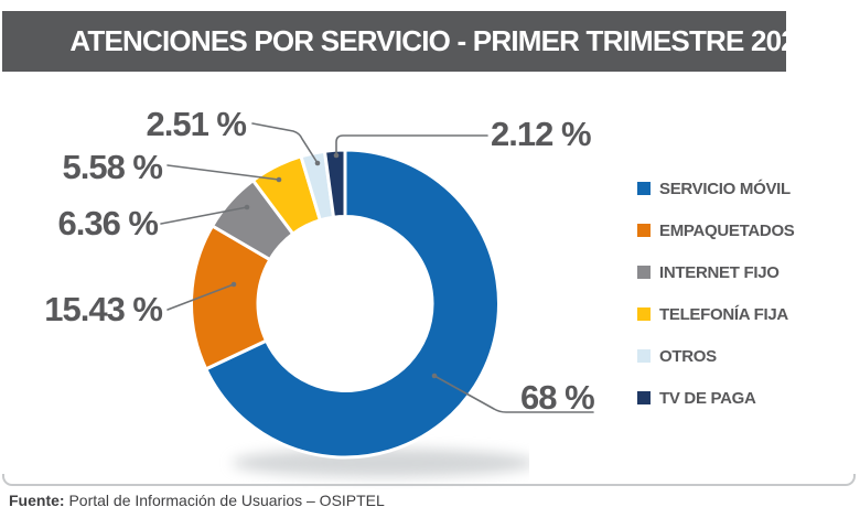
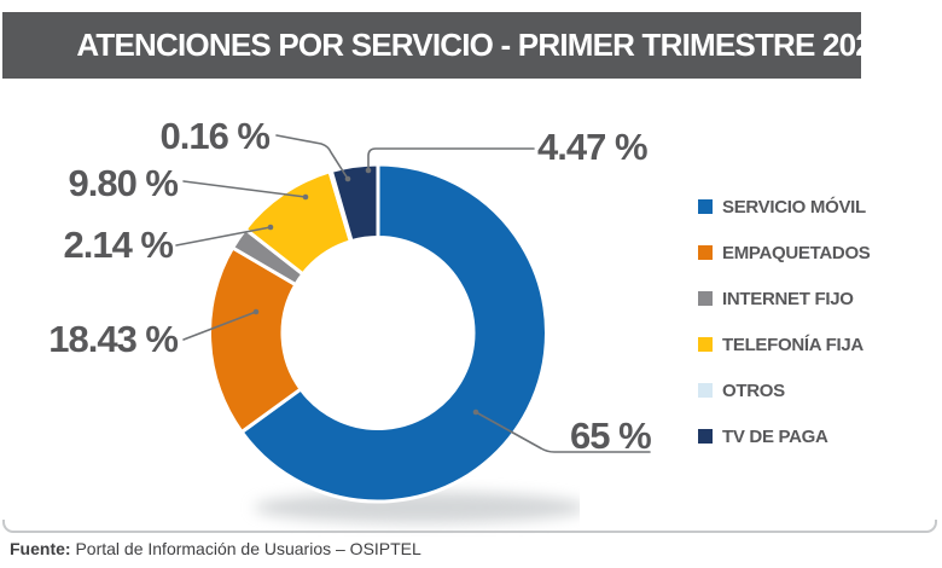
SERVICIO MÓVIL: 68 -> 65
EMPAQUETADOS: 15.43 -> 18.43
INTERNET FIJO: 6.36 -> 2.14
TELEFONÍA FIJA: 5.58 -> 9.80
OTROS: 2.51 -> 0.16
TV DE PAGA: 2.12 -> 4.47
